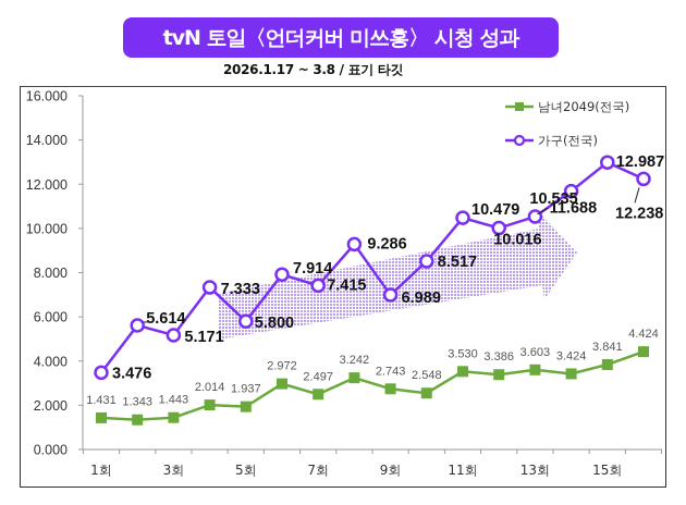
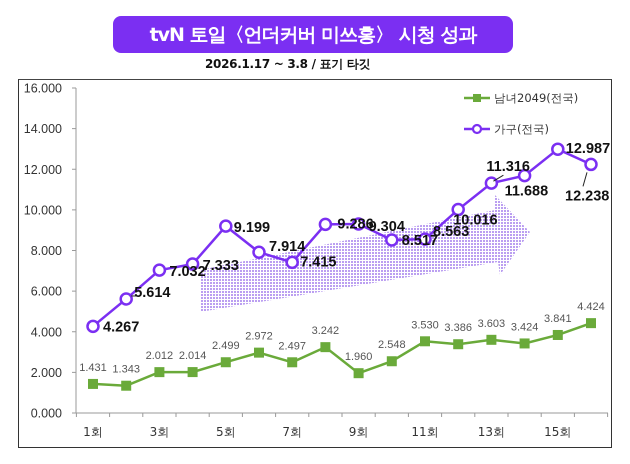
가구(전국)/1회: 3.476 -> 4.267
남녀2049(전국)/3회: 1.443 -> 2.012
가구(전국)/3회: 5.171 -> 7.032
남녀2049(전국)/5회: 1.937 -> 2.499
가구(전국)/5회: 5.800 -> 9.199
남녀2049(전국)/9회: 2.743 -> 1.960
가구(전국)/9회: 6.989 -> 9.304
가구(전국)/11회: 10.479 -> 8.563
가구(전국)/13회: 10.535 -> 11.316
